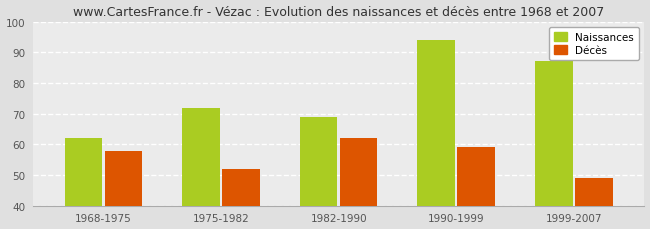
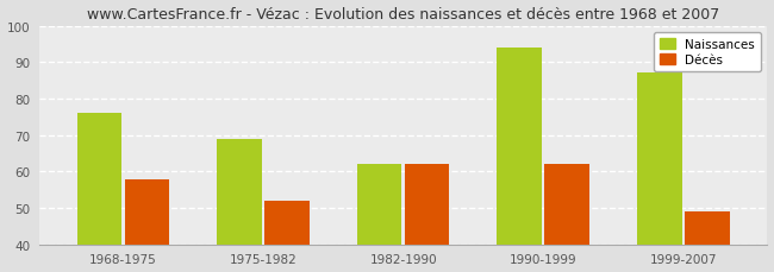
Naissances/1968-1975: 62 -> 76
Naissances/1975-1982: 72 -> 69
Naissances/1982-1990: 69 -> 62
Décès/1990-1999: 59 -> 62
